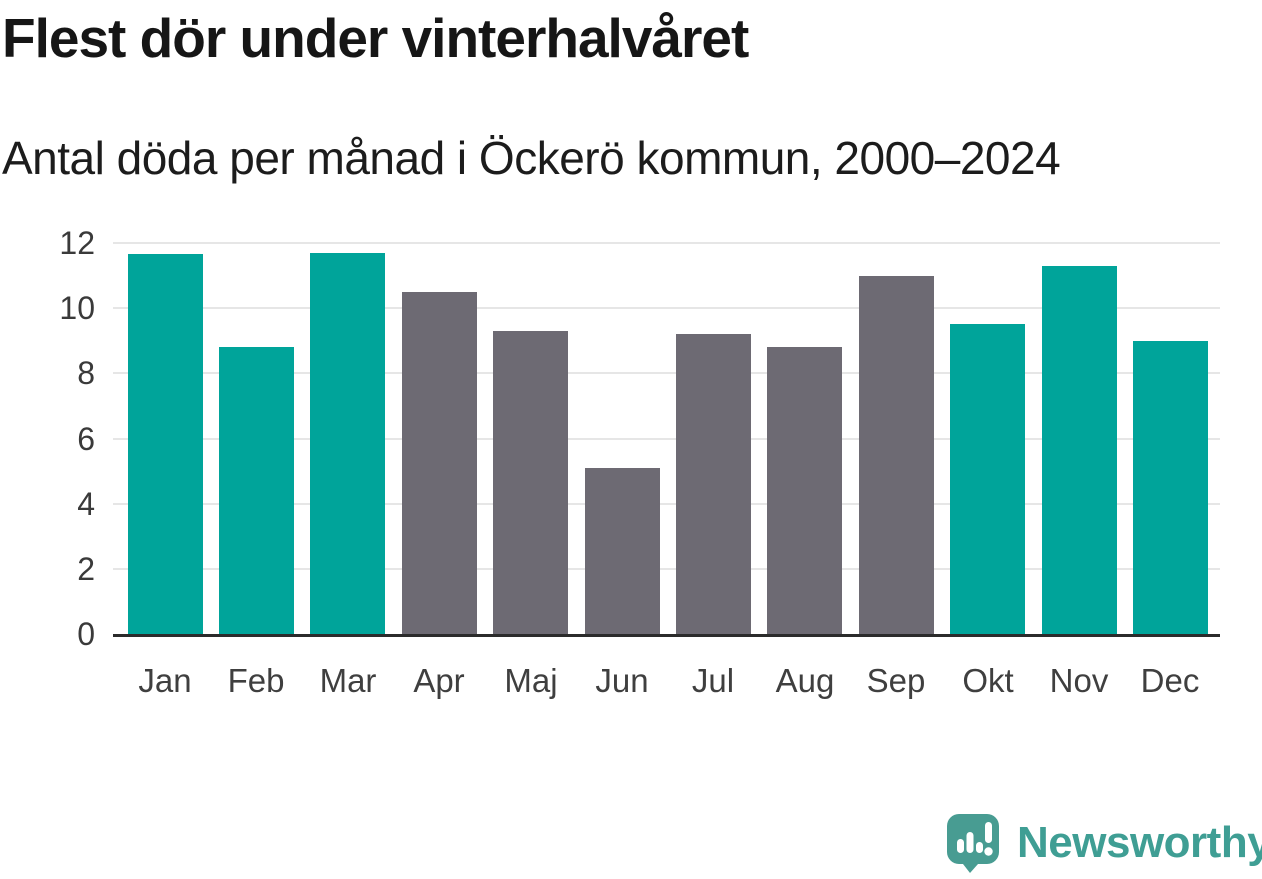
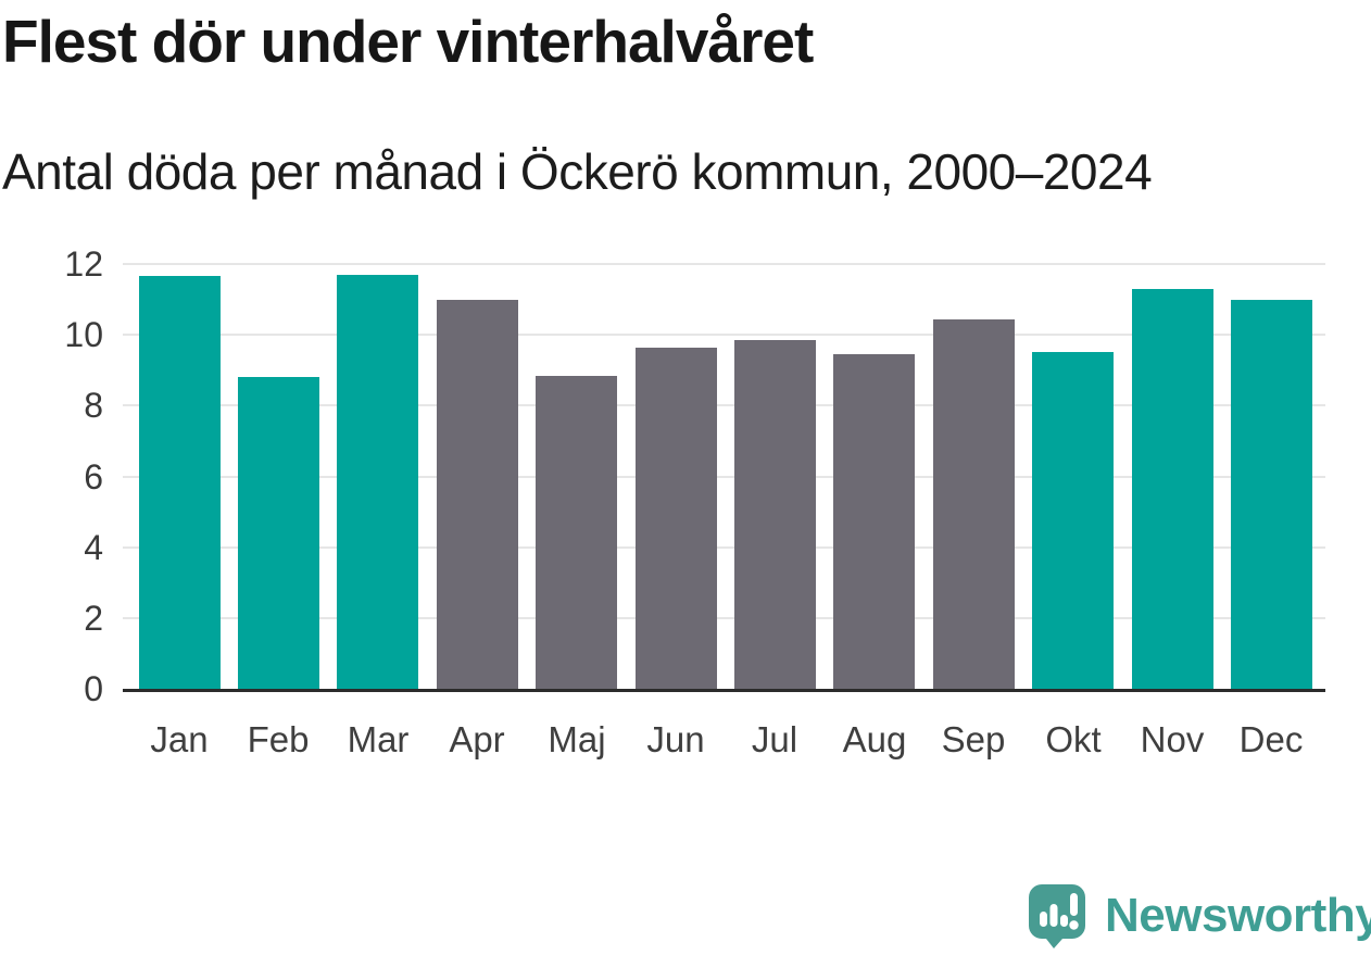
Apr: 10.5 -> 11.0
Maj: 9.3 -> 8.8
Jun: 5.1 -> 9.7
Jul: 9.2 -> 9.8
Aug: 8.8 -> 9.4
Sep: 11.0 -> 10.4
Dec: 9.0 -> 11.0
